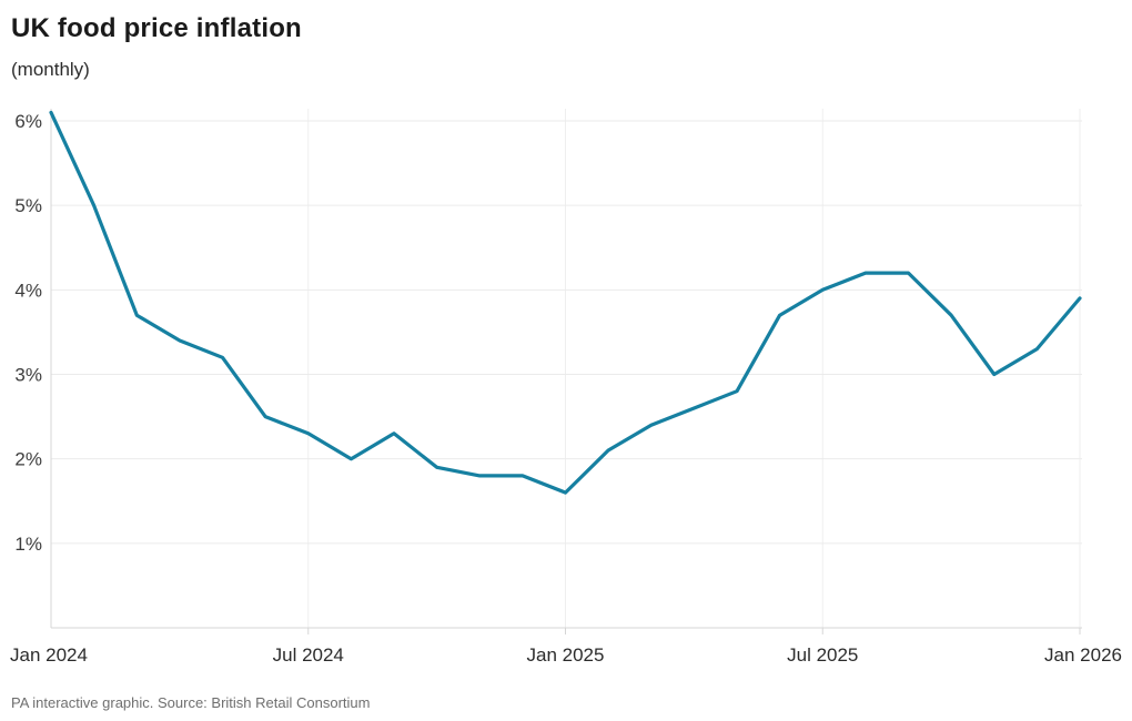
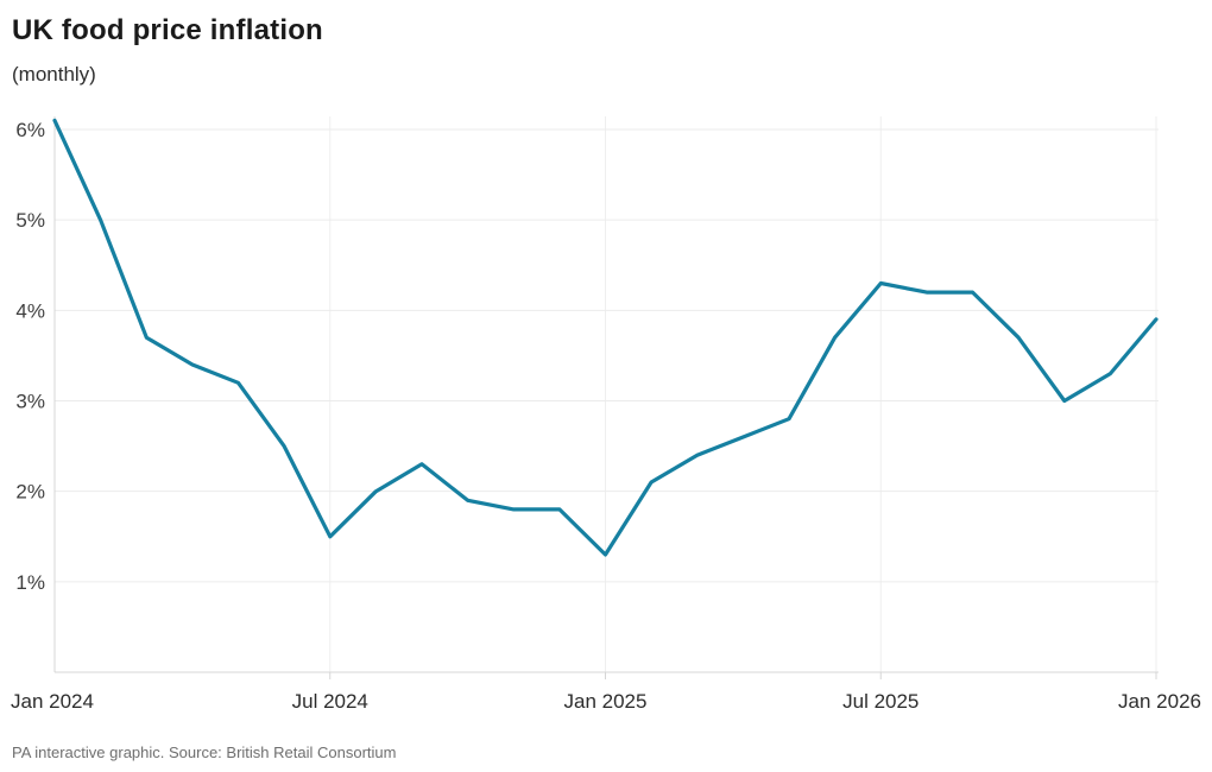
Jul 2024: 2.3% -> 1.5%
Jan 2025: 1.6% -> 1.3%
Jul 2025: 4.0% -> 4.3%
